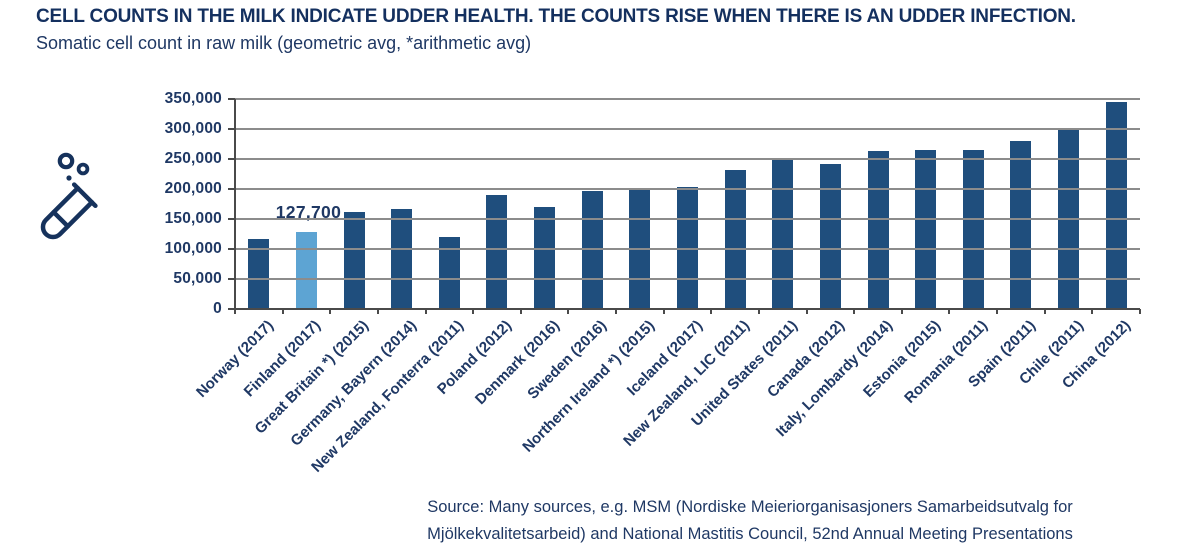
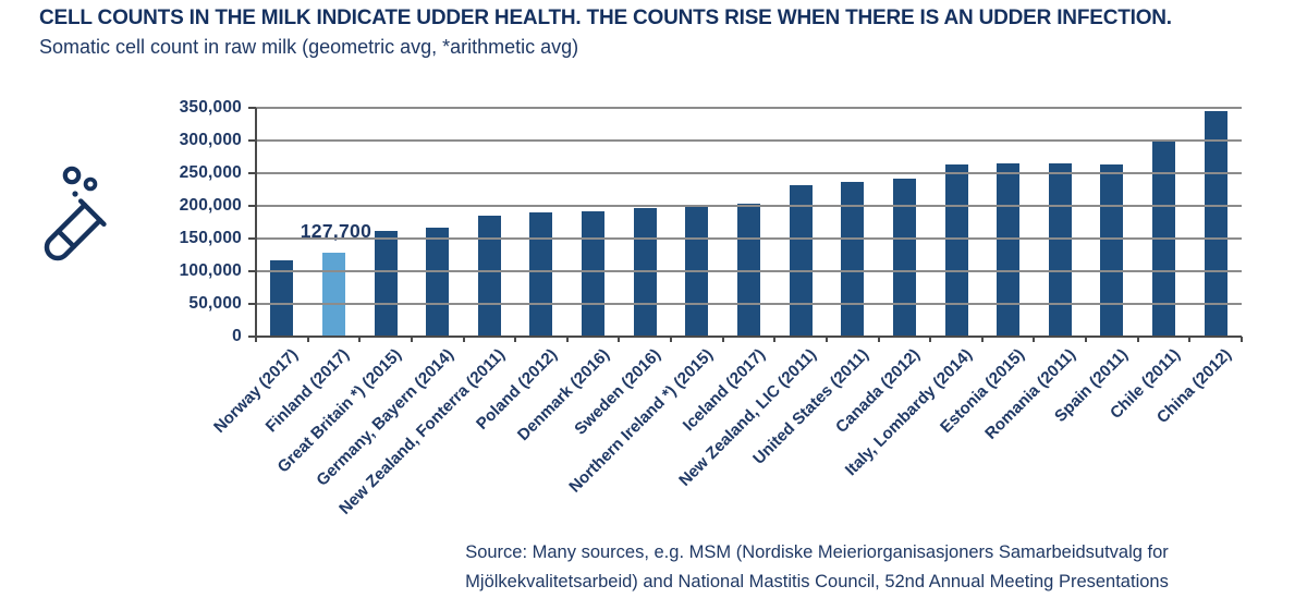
New Zealand, Fonterra (2011): 120000 -> 180000
Denmark (2016): 170000 -> 190000
United States (2011): 250000 -> 240000
Spain (2011): 280000 -> 260000
